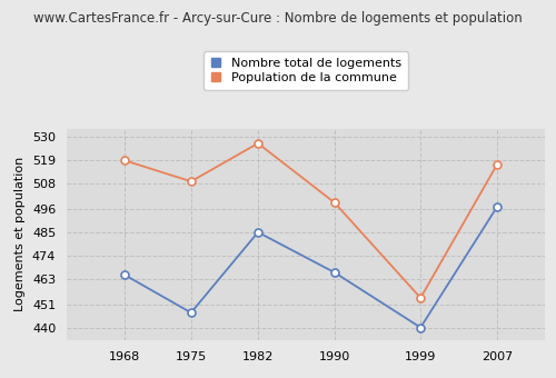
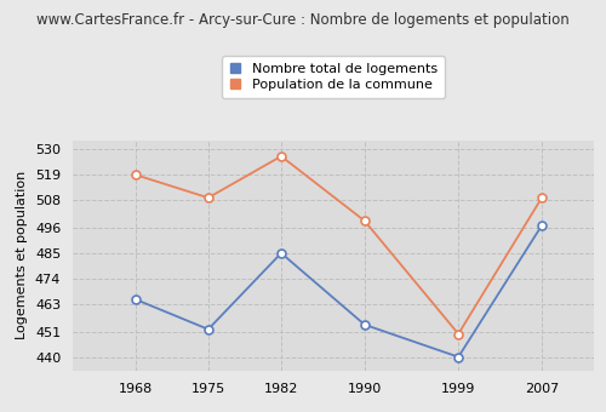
Nombre total de logements/1975: 447 -> 452
Nombre total de logements/1990: 466 -> 454
Population de la commune/1999: 454 -> 450
Population de la commune/2007: 517 -> 509
